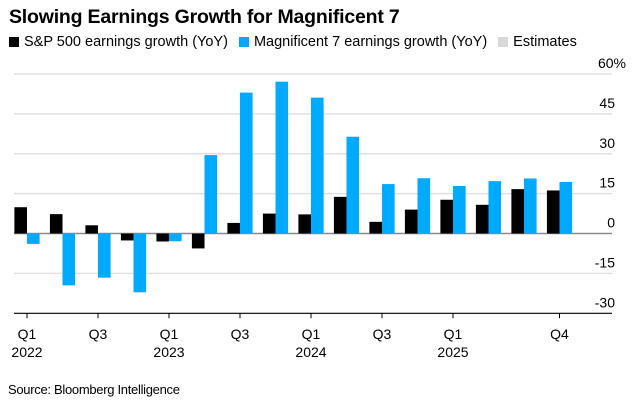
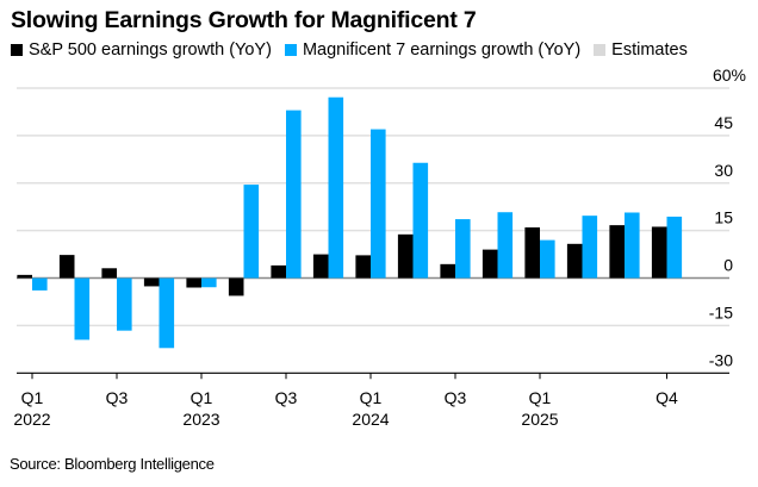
S&P 500 earnings growth (YoY)/Q1 2022: 10 -> 1
Magnificent 7 earnings growth (YoY)/Q1 2024: 51 -> 47
S&P 500 earnings growth (YoY)/Q1 2025: 13 -> 16
Magnificent 7 earnings growth (YoY)/Q1 2025: 18 -> 12
